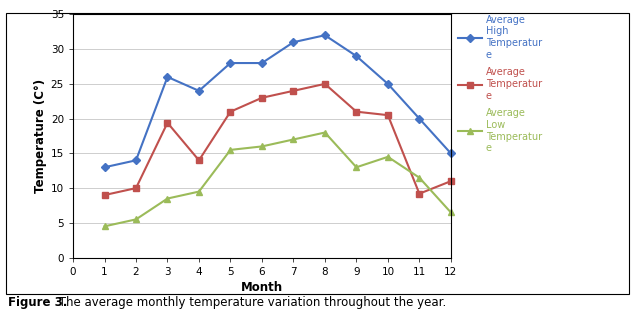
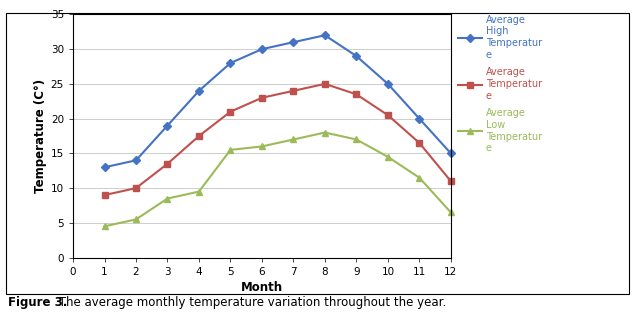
Average High Temperatur e/3: 26 -> 19
Average Temperatur e/3: 19.4 -> 13.5
Average Temperatur e/4: 14.0 -> 17.5
Average High Temperatur e/6: 28 -> 30
Average Temperatur e/9: 21.0 -> 23.5
Average Low Temperatur e/9: 13.0 -> 17.0
Average Temperatur e/11: 9.2 -> 16.5
